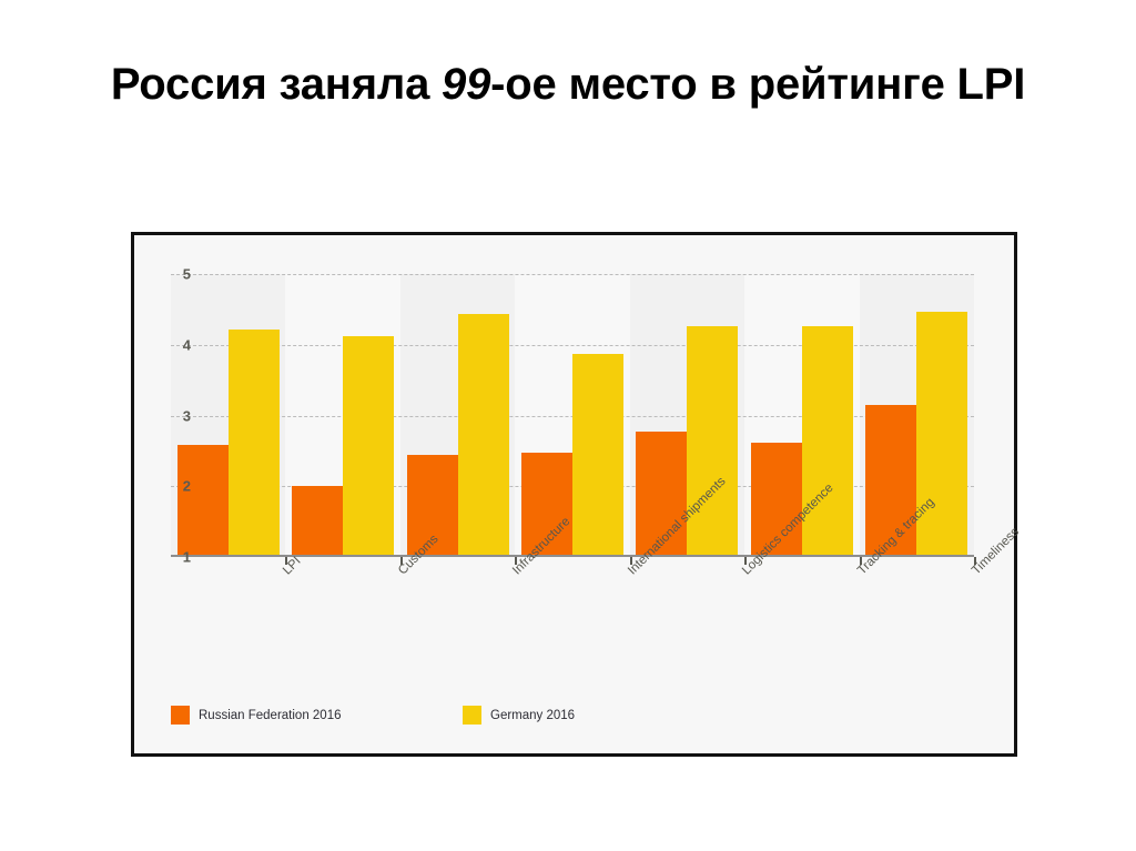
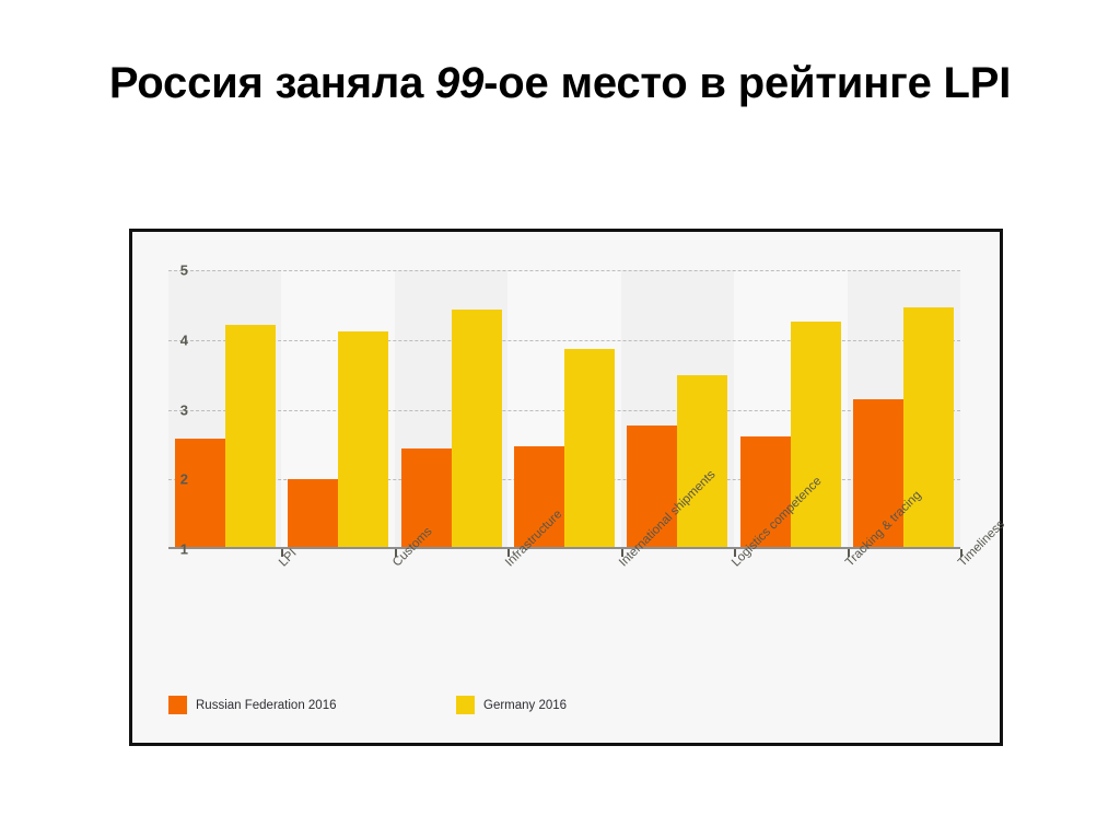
Germany 2016/Logistics competence: 4.3 -> 3.5
